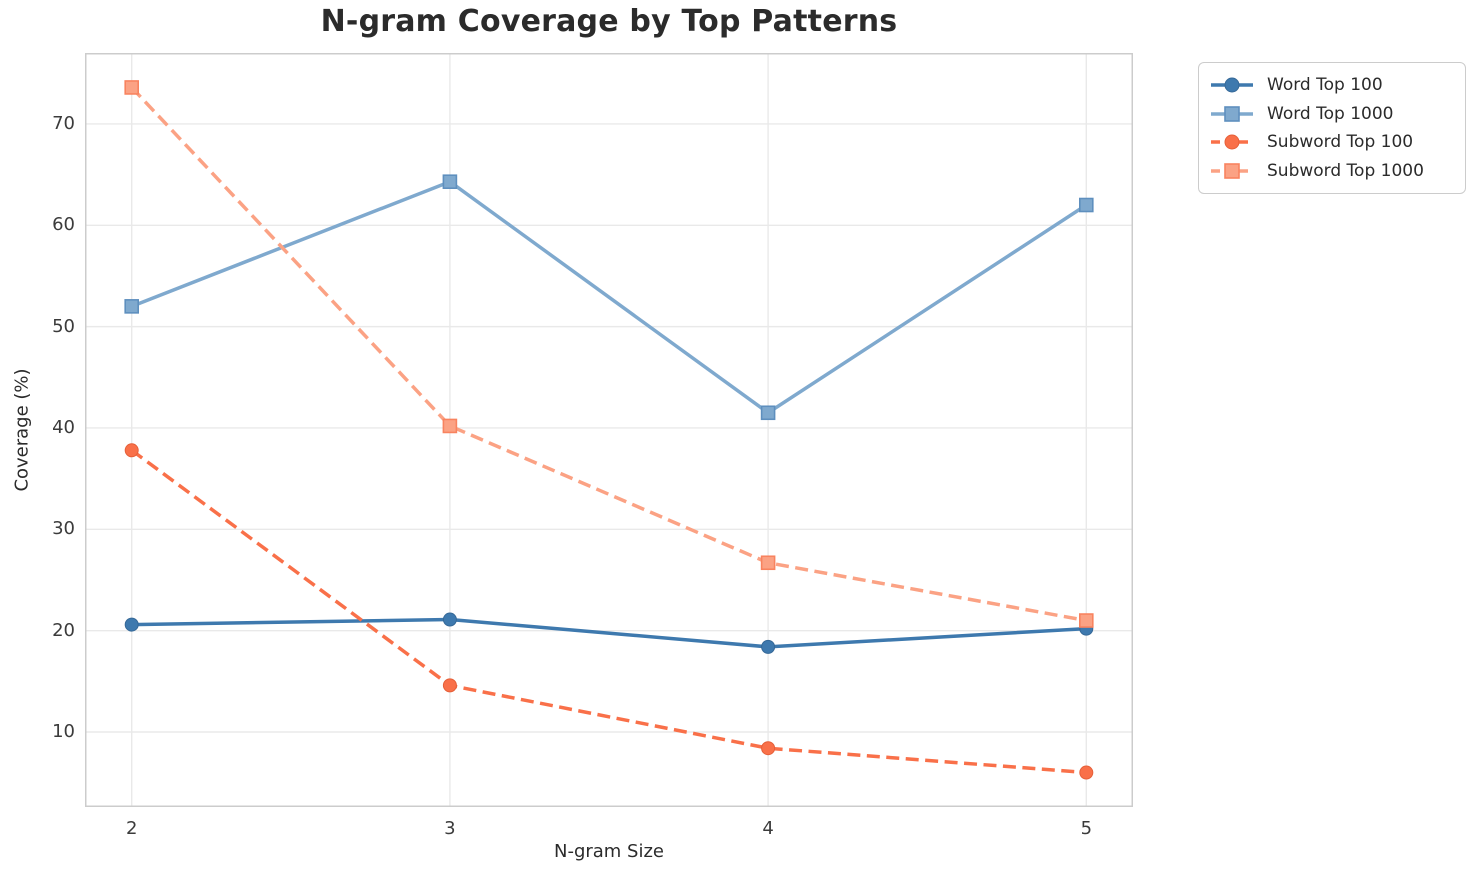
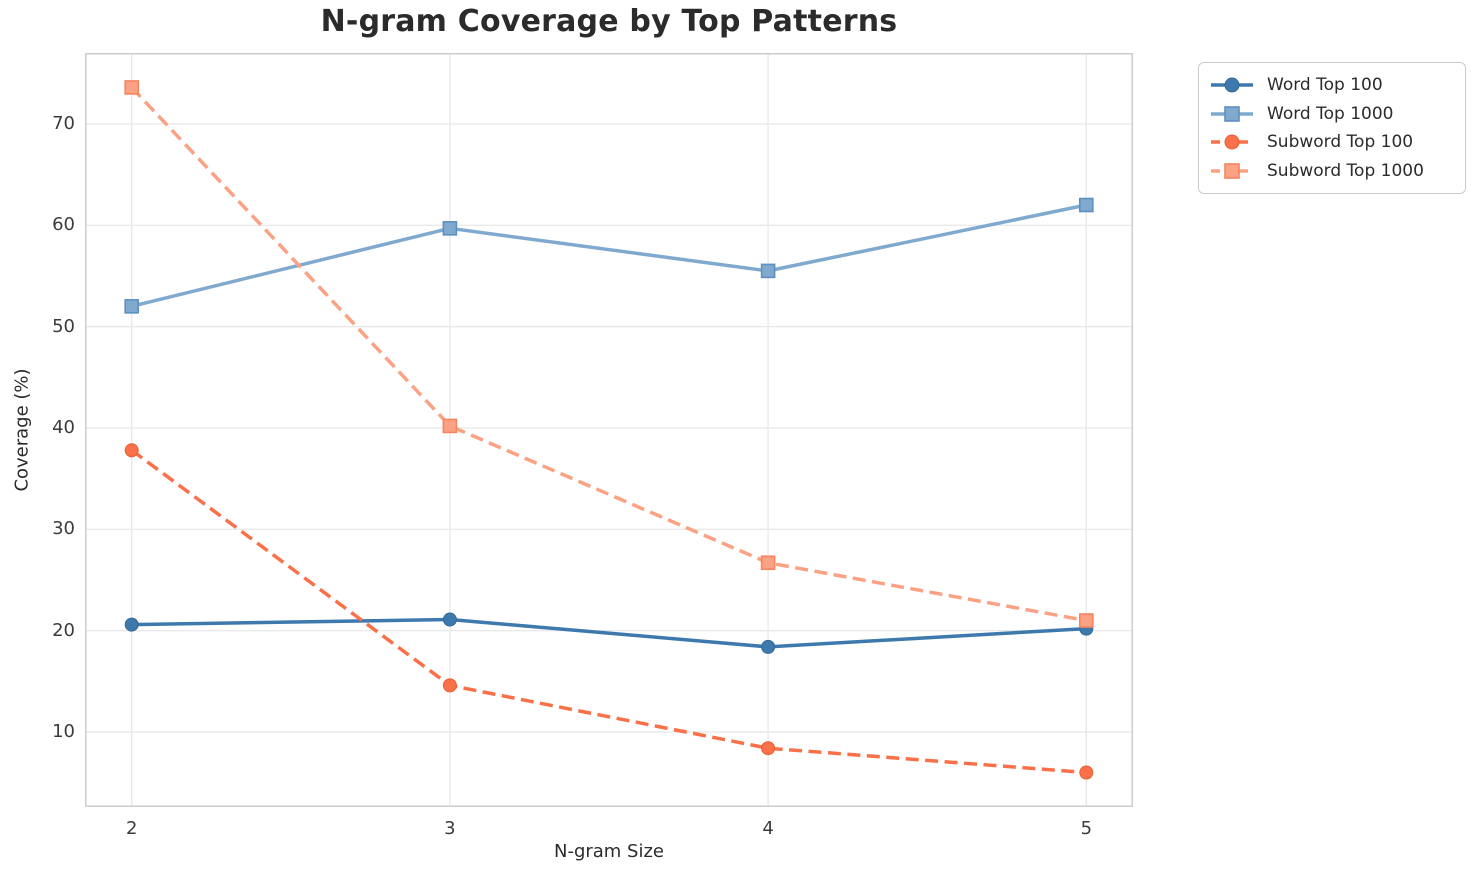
Word Top 1000/3: 64.3 -> 59.7
Word Top 1000/4: 41.5 -> 55.5
